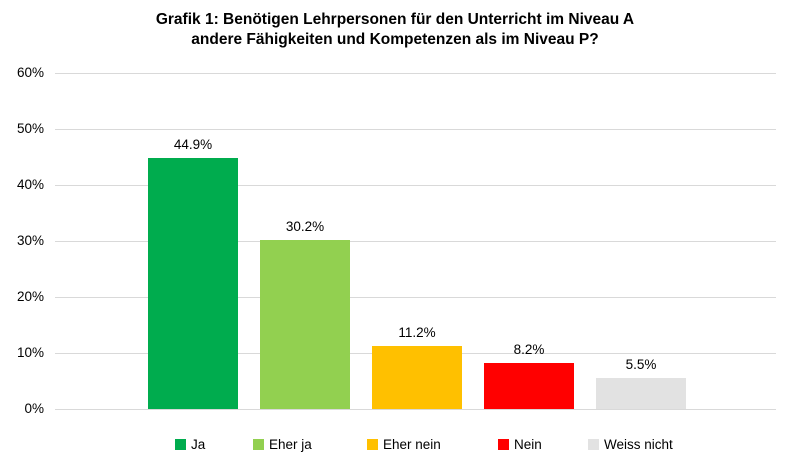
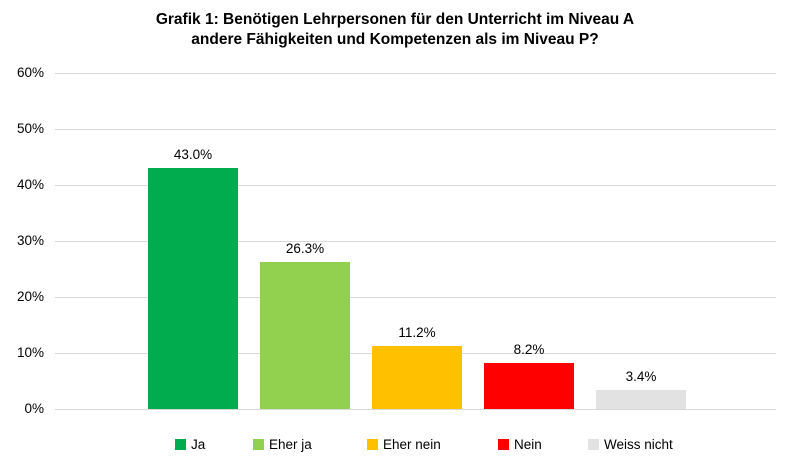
Ja: 44.9% -> 43.0%
Eher ja: 30.2% -> 26.3%
Weiss nicht: 5.5% -> 3.4%
